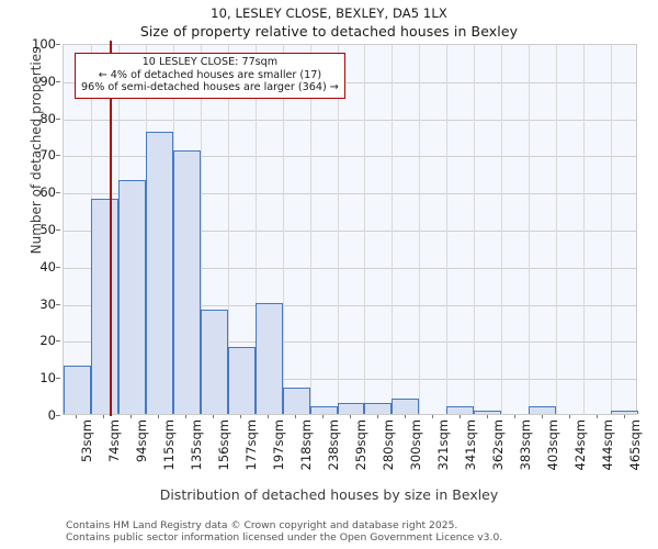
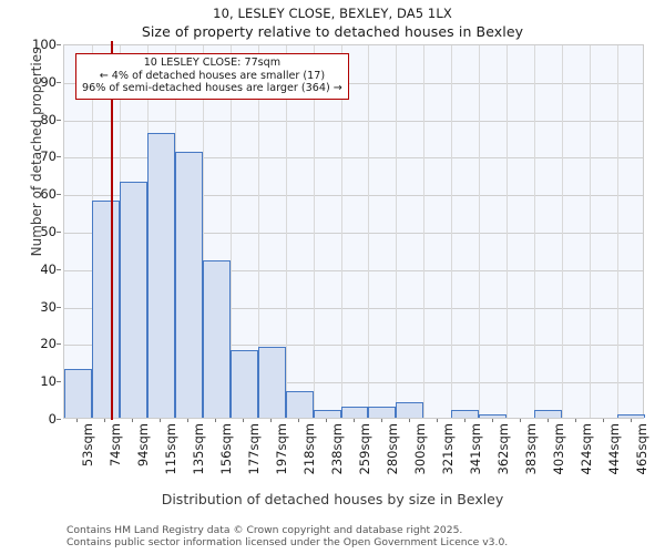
156sqm: 28 -> 42
197sqm: 30 -> 19
